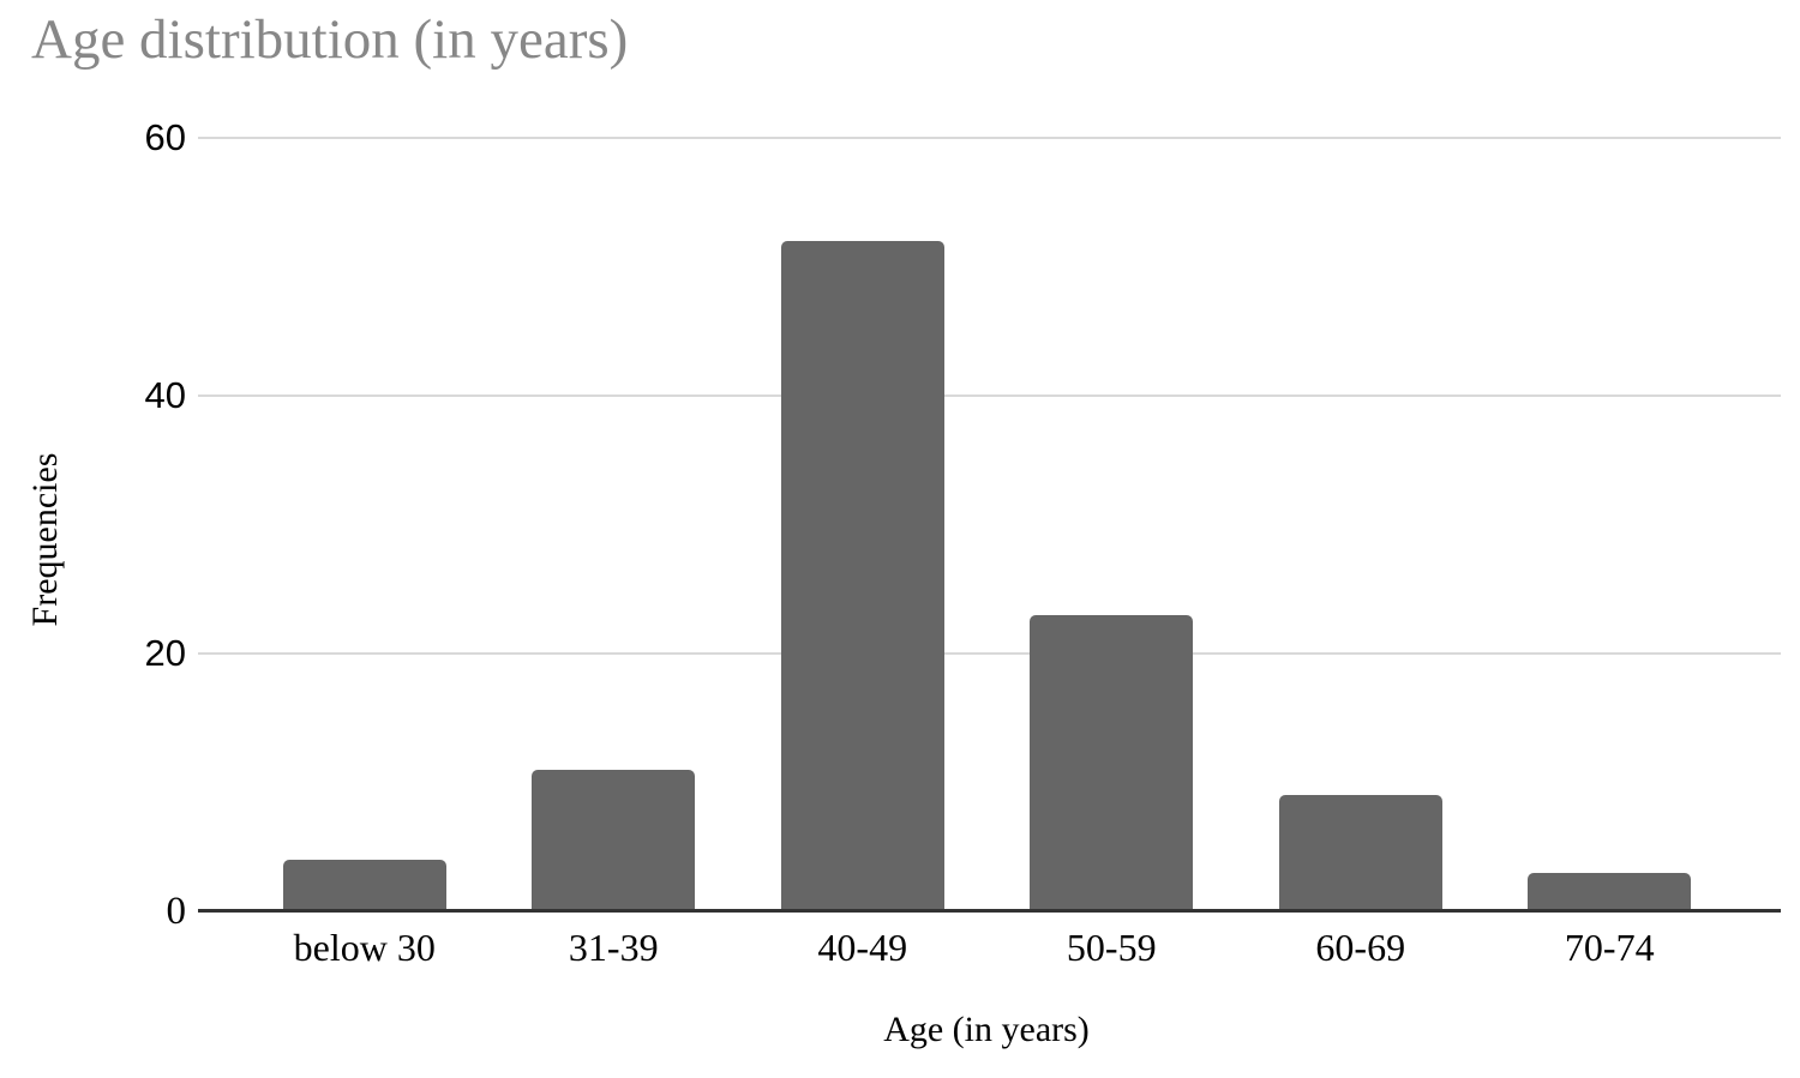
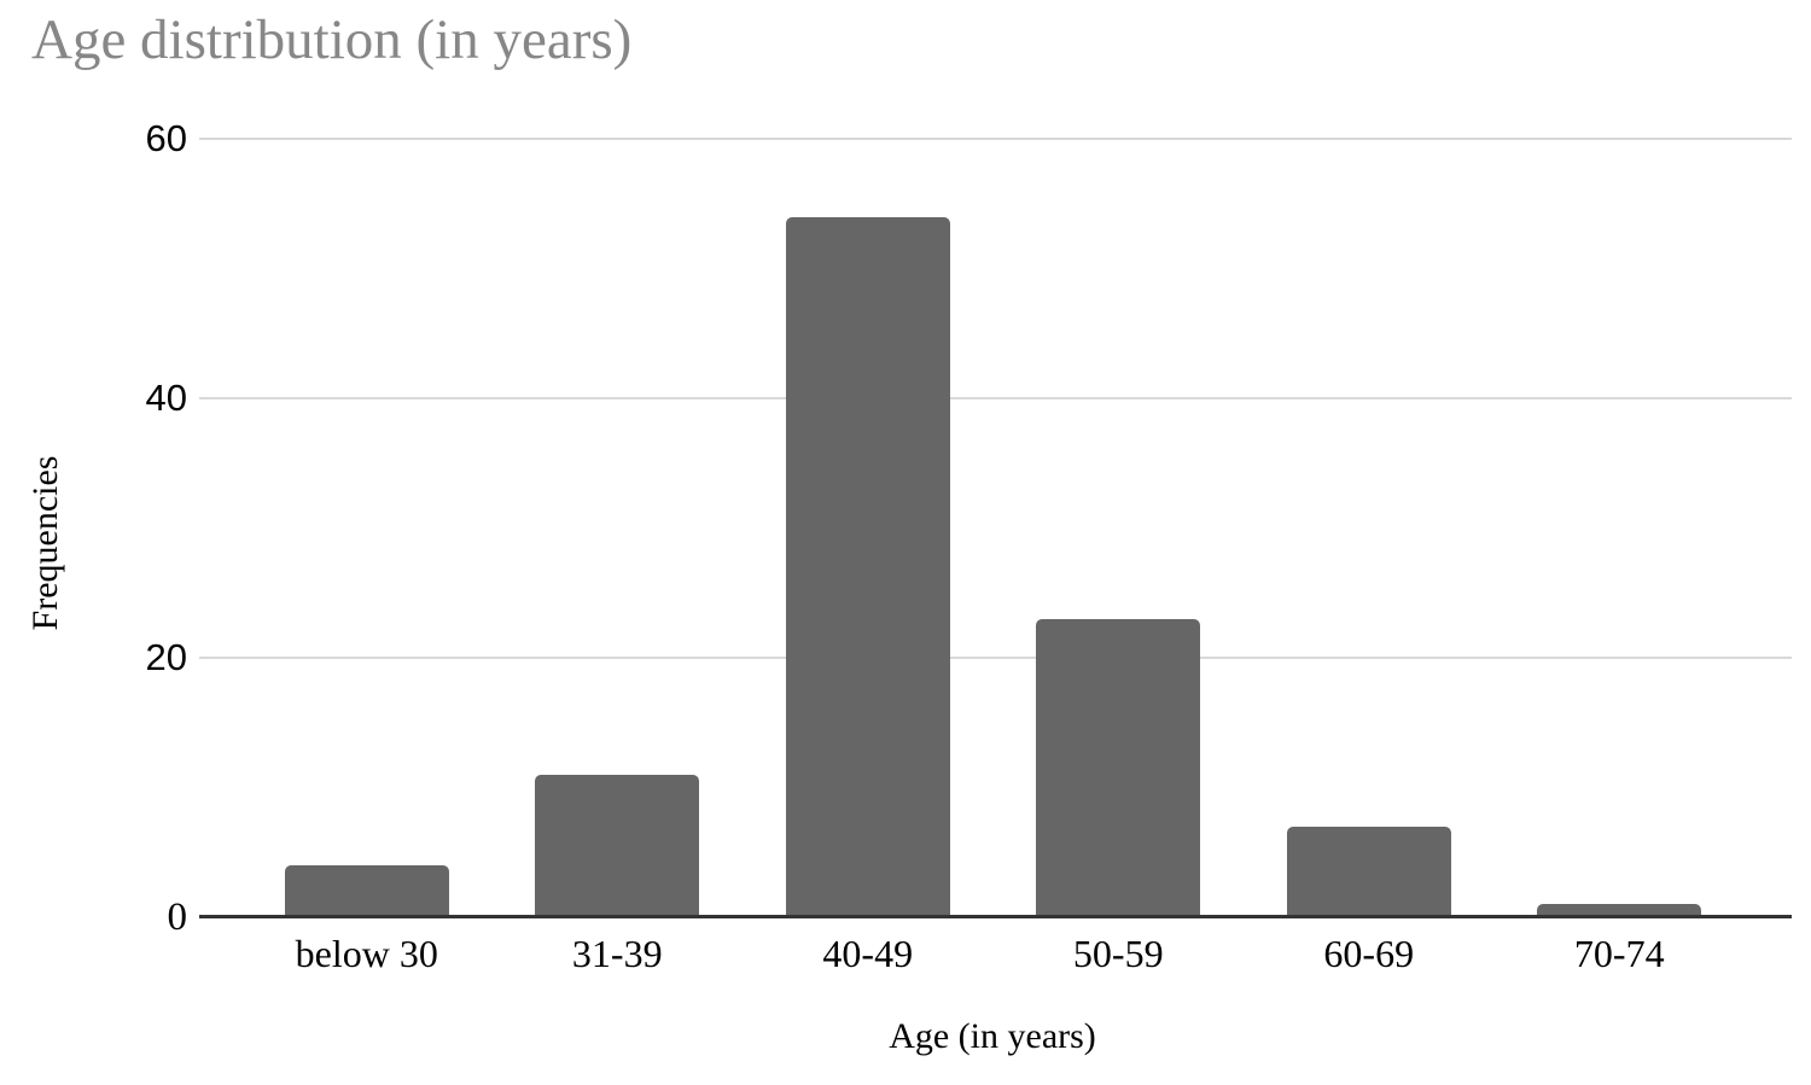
40-49: 52 -> 54
60-69: 9 -> 7
70-74: 3 -> 1
